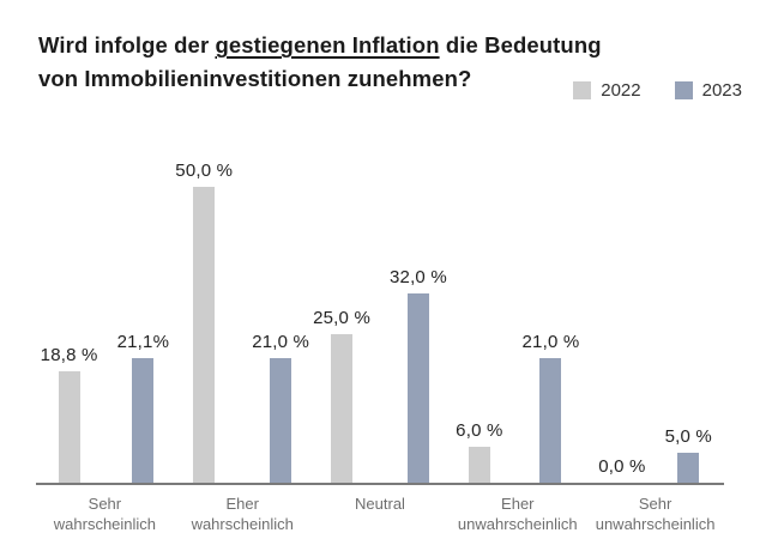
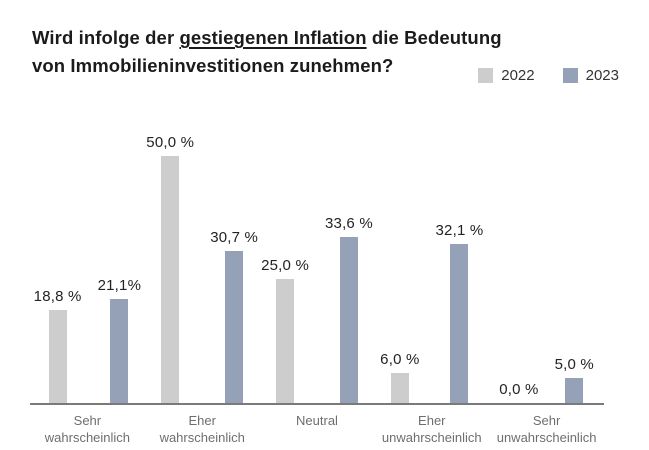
2023/Eher wahrscheinlich: 21,0 -> 30,7
2023/Neutral: 32,0 -> 33,6
2023/Eher unwahrscheinlich: 21,0 -> 32,1
